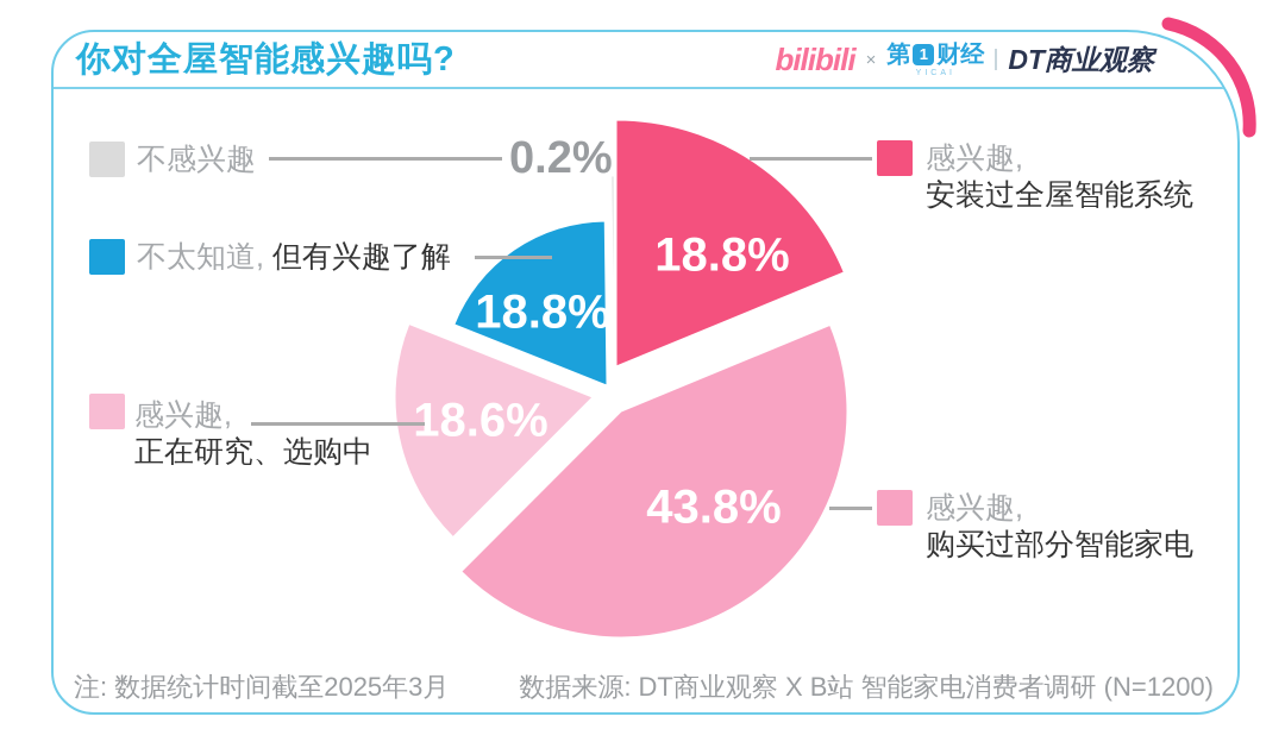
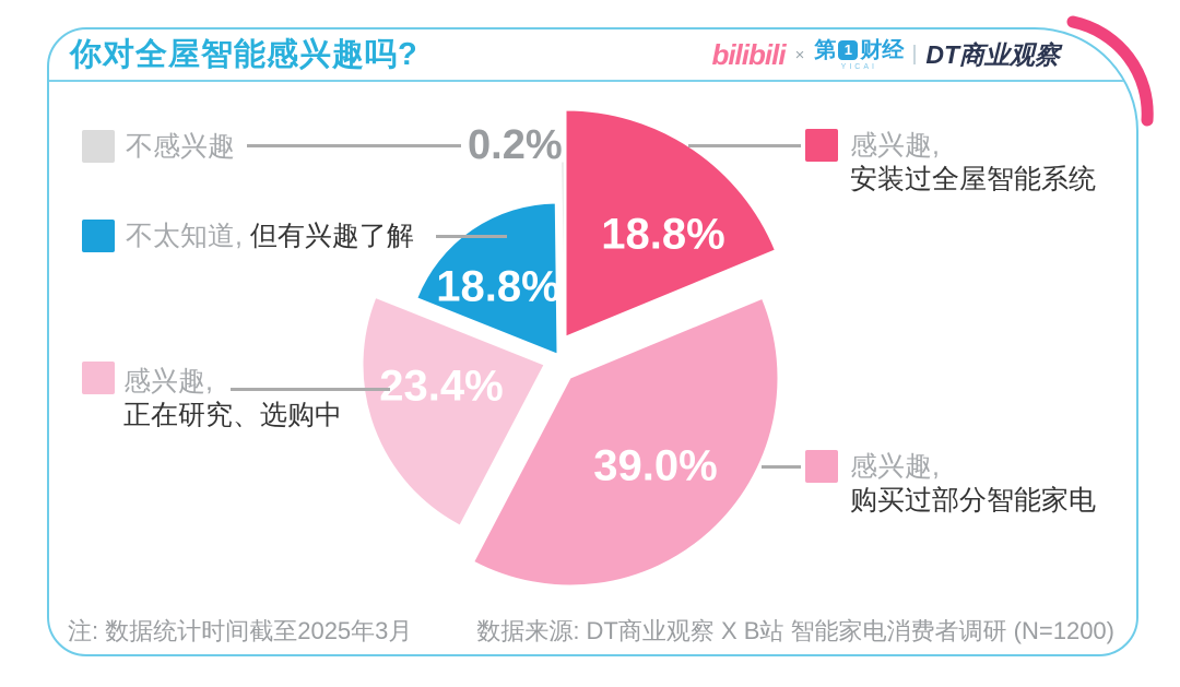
感兴趣, 购买过部分智能家电: 43.8% -> 39.0%
感兴趣, 正在研究、选购中: 18.6% -> 23.4%
